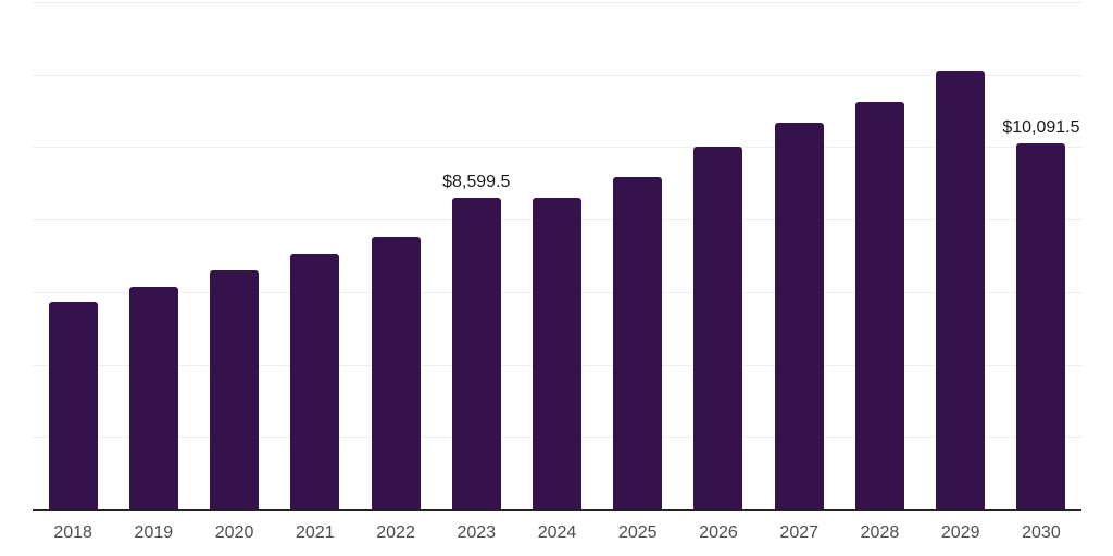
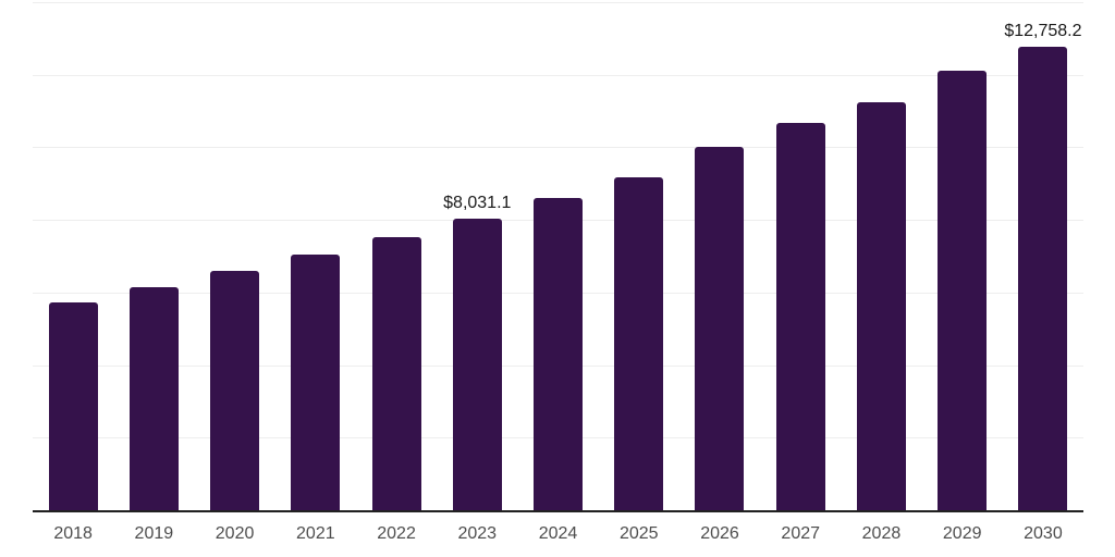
2023: $8,599.5 -> $8,031.1
2030: $10,091.5 -> $12,758.2
